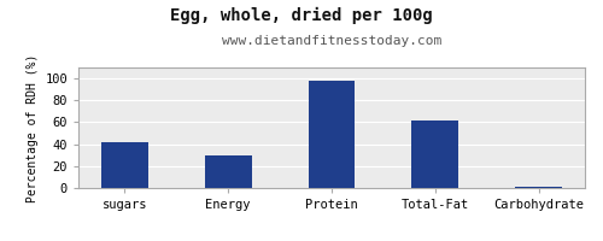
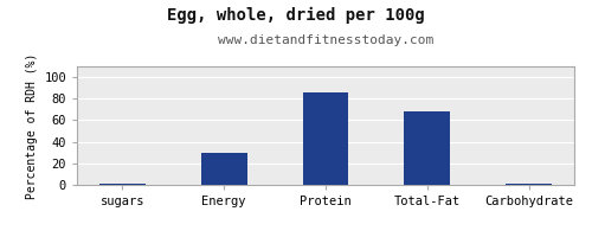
sugars: 42 -> 1
Protein: 98 -> 86
Total-Fat: 62 -> 68
